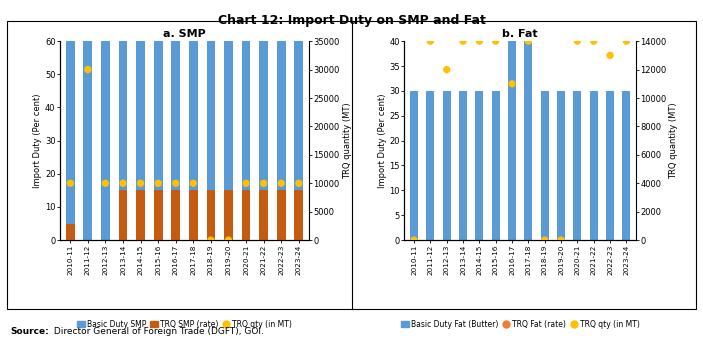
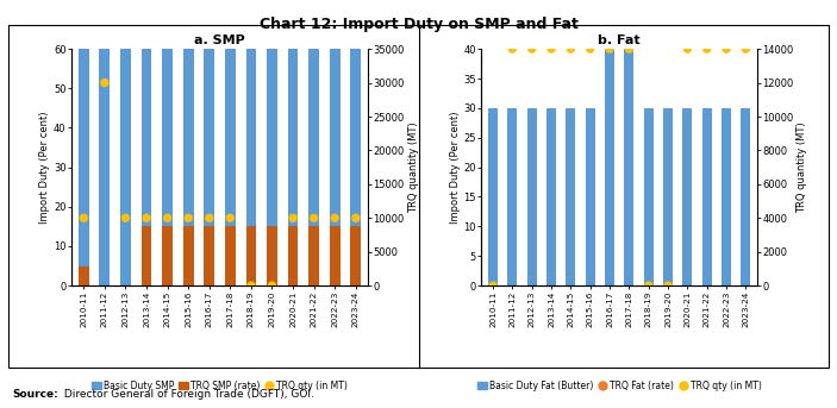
b. Fat/TRQ qty (in MT)/2012-13: 12000 -> 14000
b. Fat/TRQ qty (in MT)/2016-17: 11000 -> 14000
b. Fat/TRQ qty (in MT)/2022-23: 13000 -> 14000
